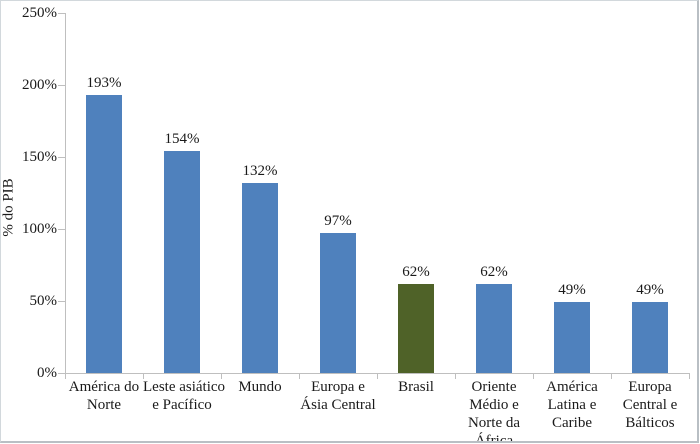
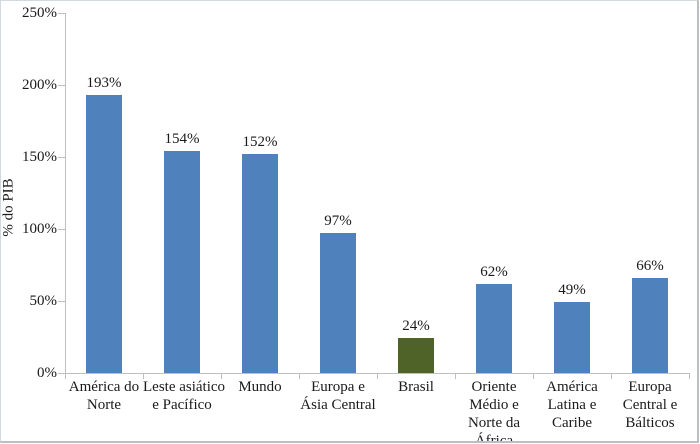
Mundo: 132% -> 152%
Brasil: 62% -> 24%
Europa Central e Bálticos: 49% -> 66%
